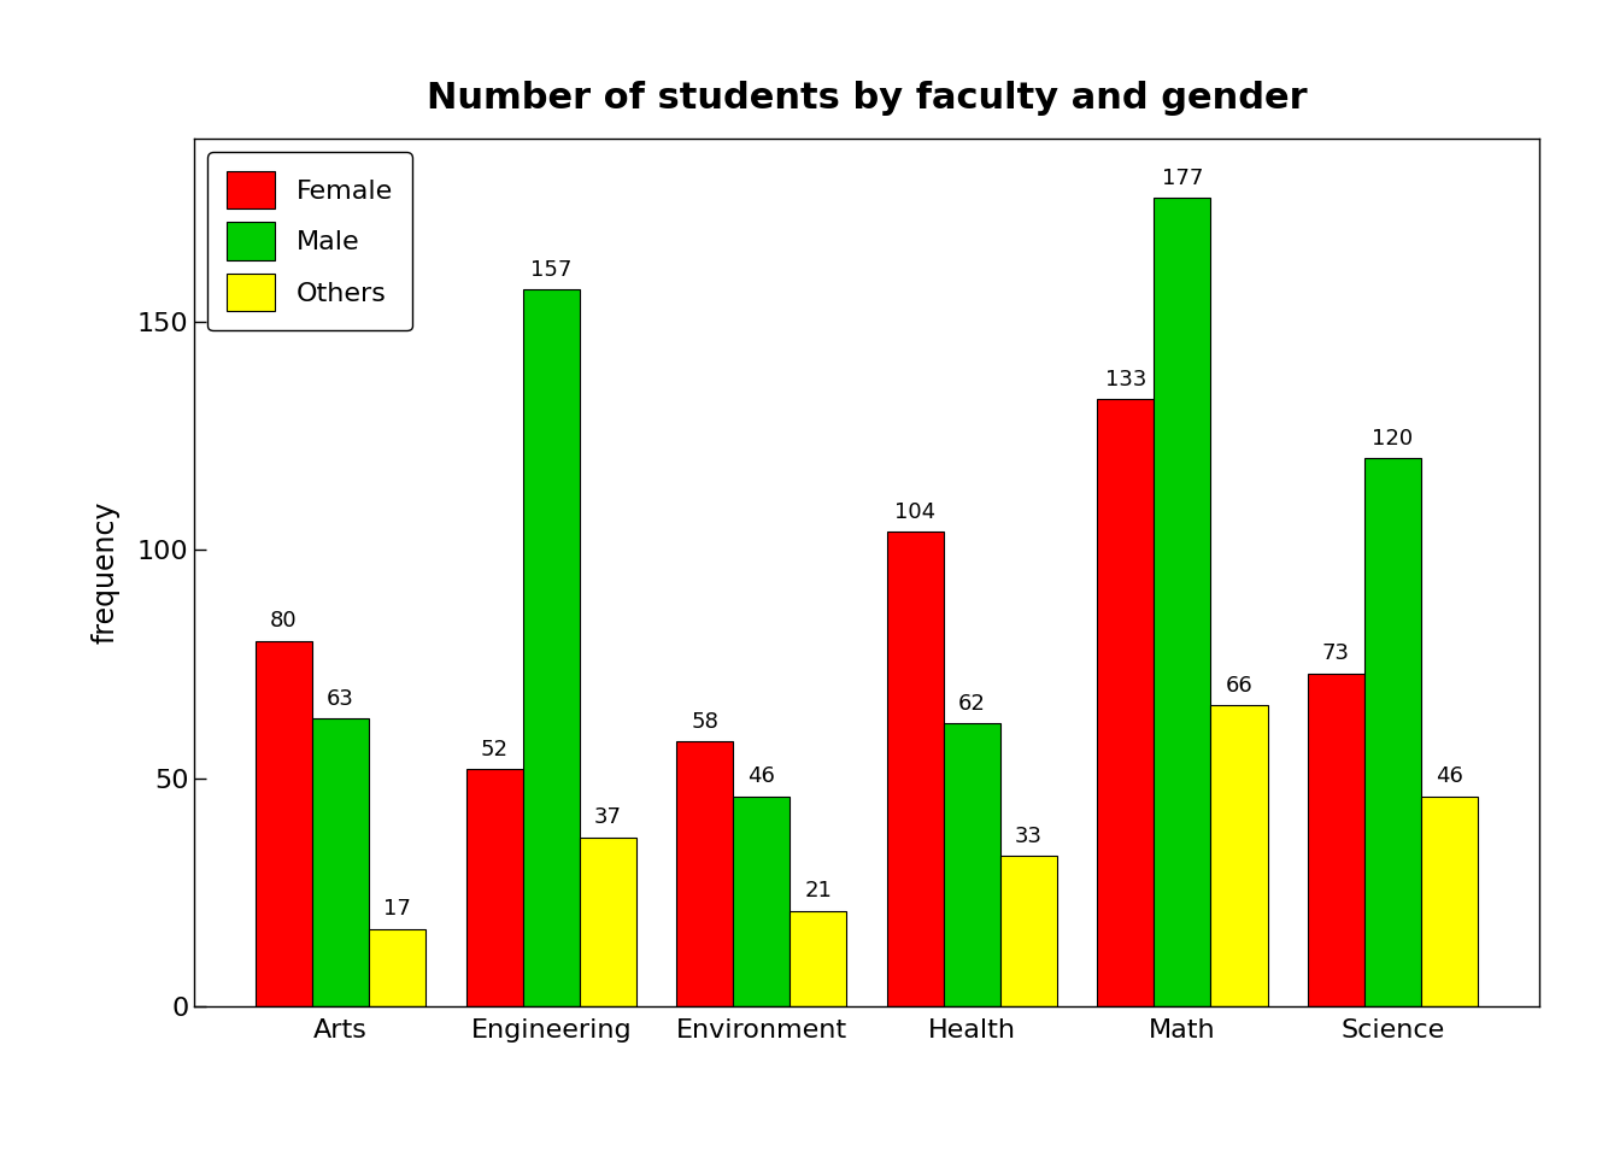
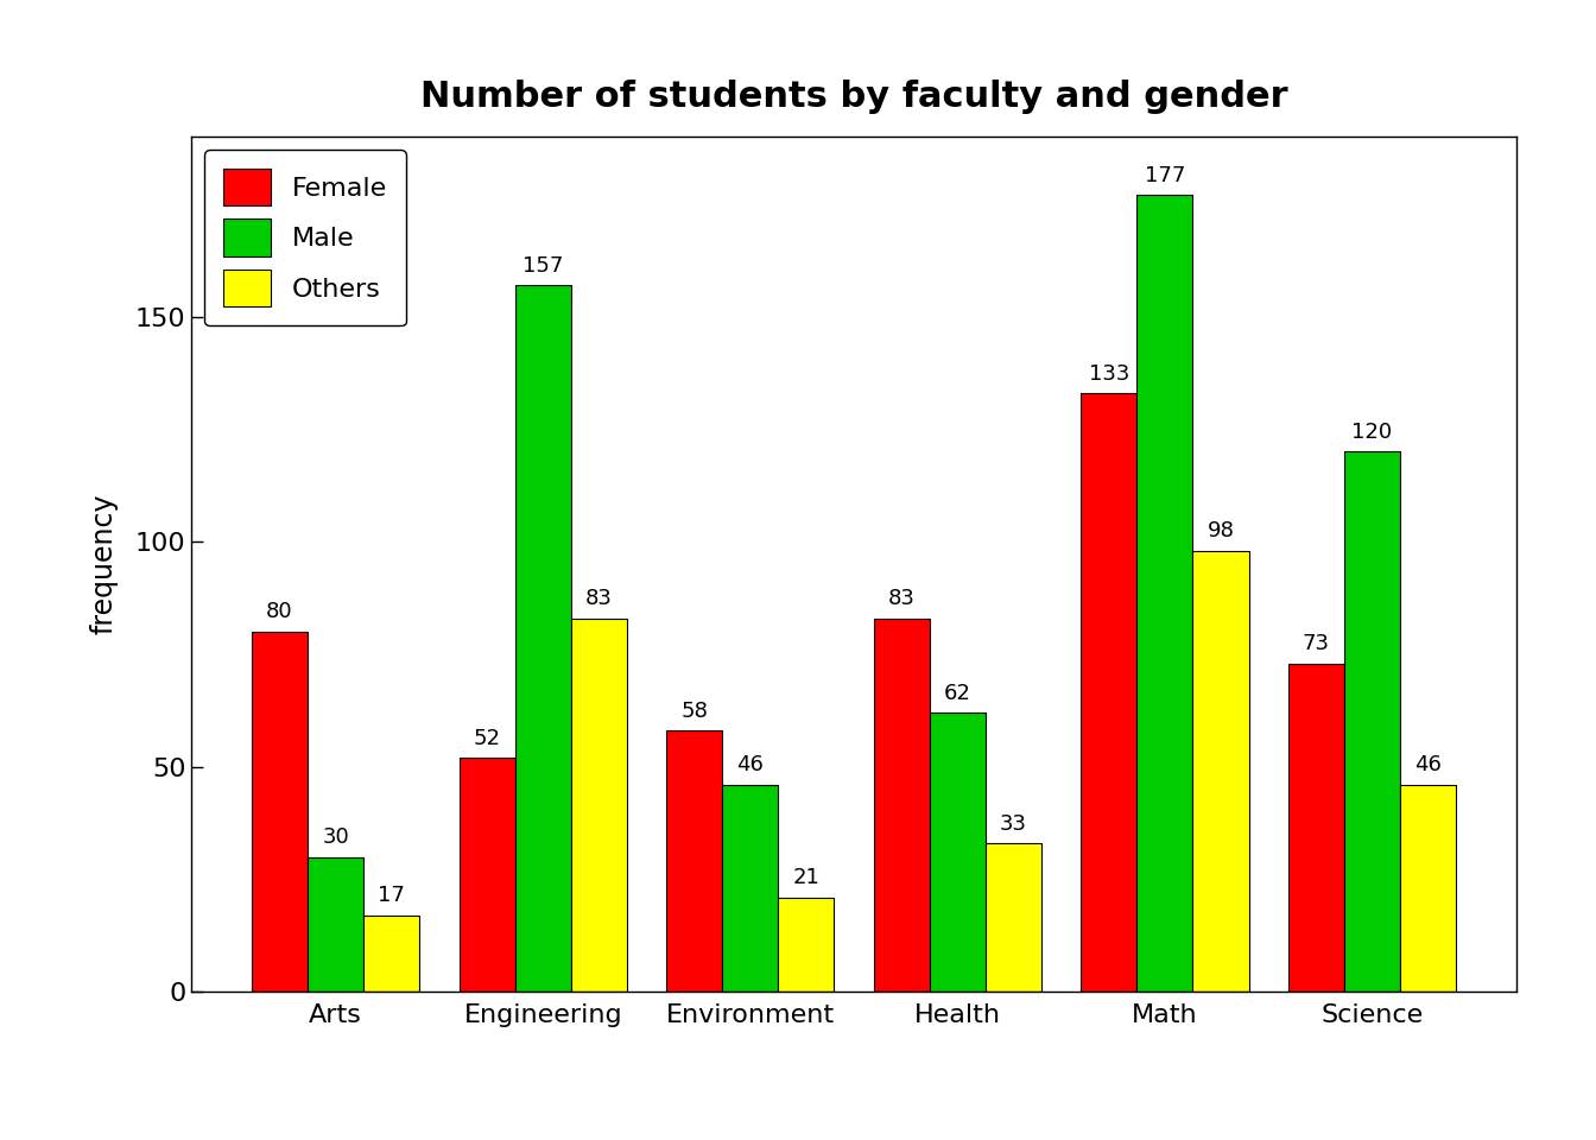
Male/Arts: 63 -> 30
Others/Engineering: 37 -> 83
Female/Health: 104 -> 83
Others/Math: 66 -> 98
